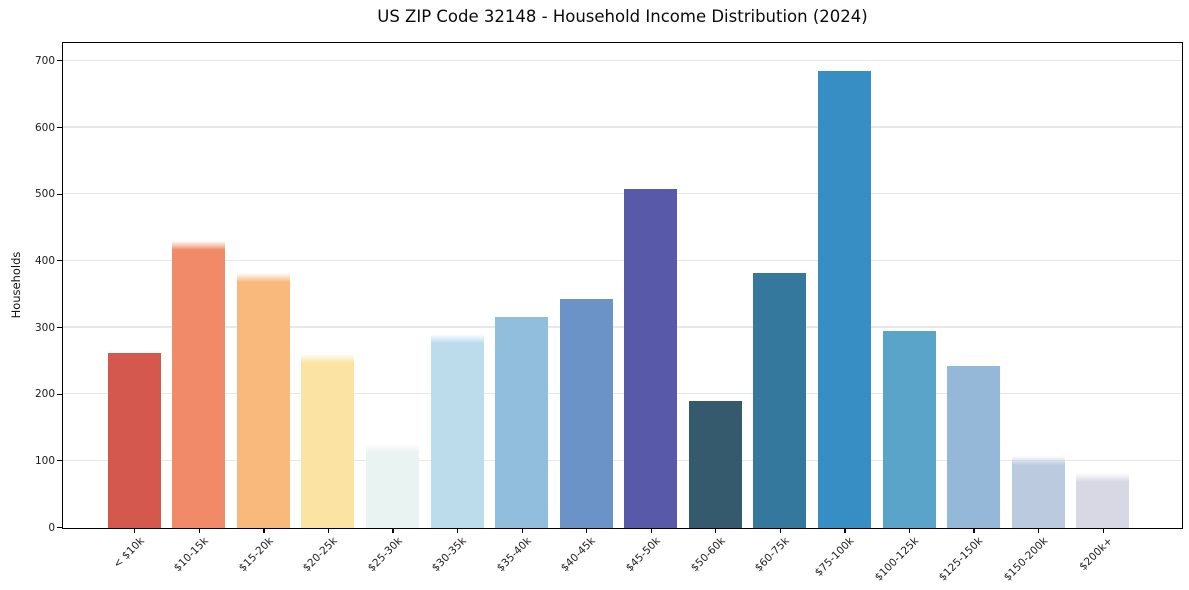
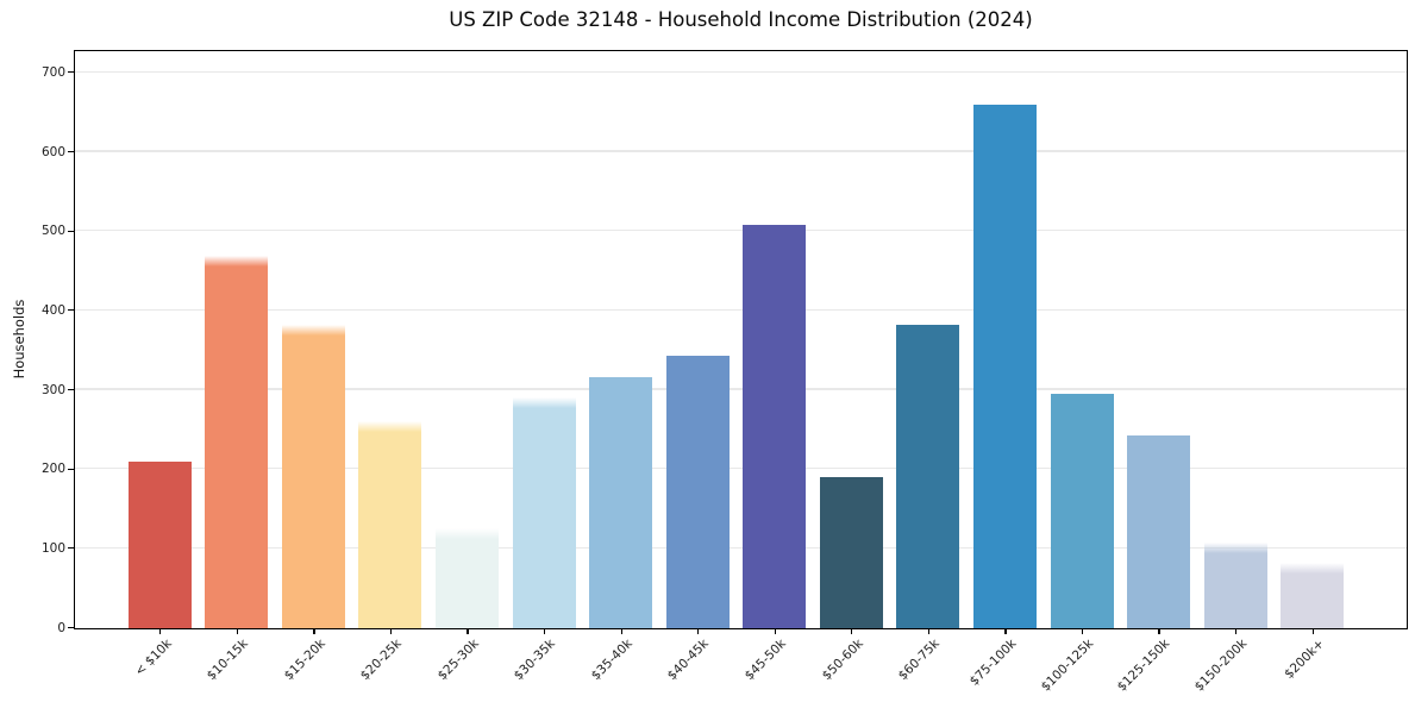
< $10k: 260 -> 210
$10-15k: 430 -> 470
$75-100k: 690 -> 660
